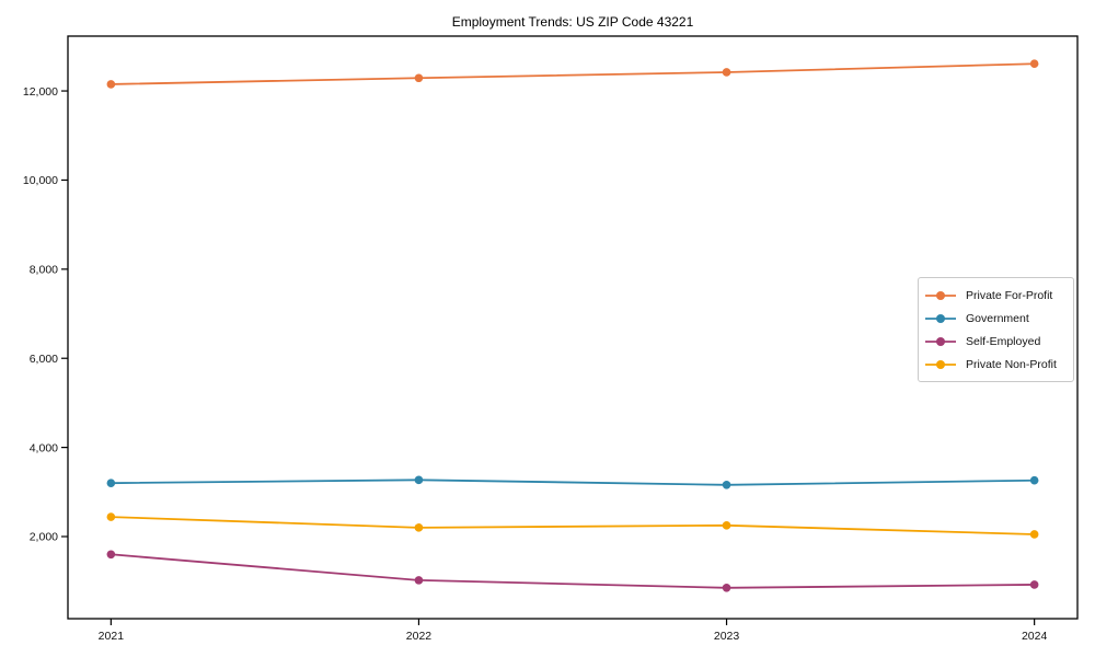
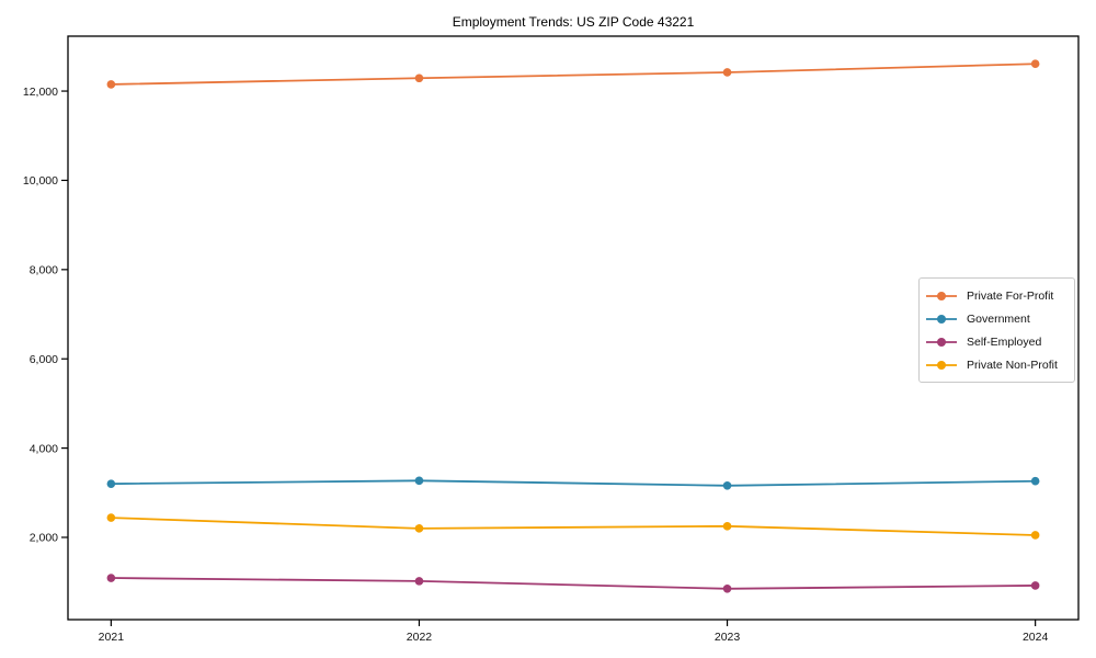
Self-Employed/2021: 1600 -> 1100
